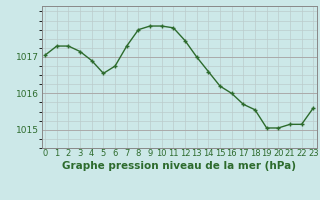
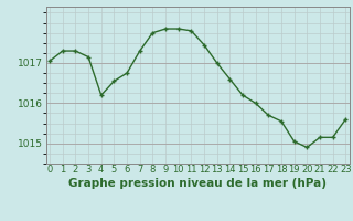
4: 1016.90 -> 1016.20
20: 1015.05 -> 1014.90
